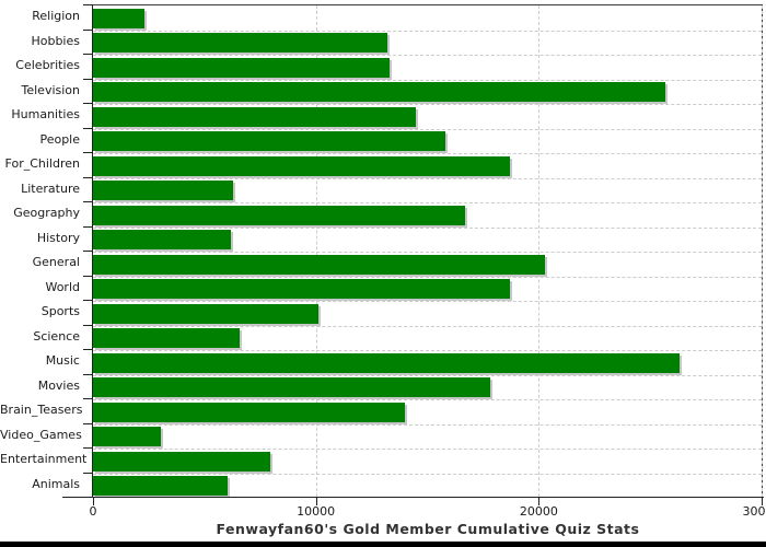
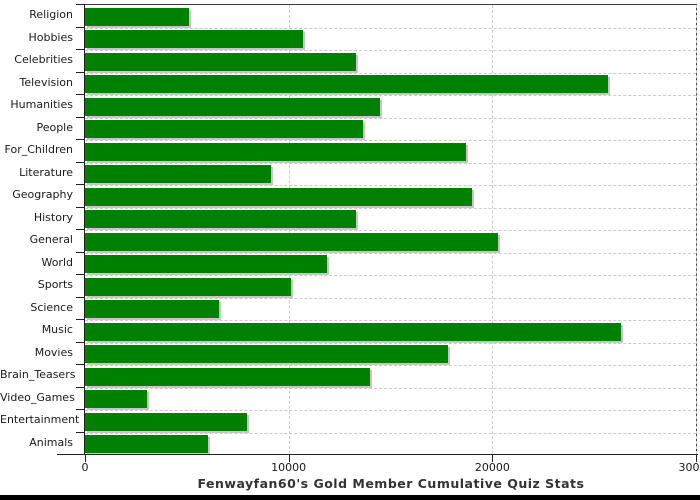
Religion: 2300 -> 5100
Hobbies: 13200 -> 10700
People: 15800 -> 13600
Literature: 6300 -> 9200
Geography: 16700 -> 19000
History: 6200 -> 13300
World: 18700 -> 11900
